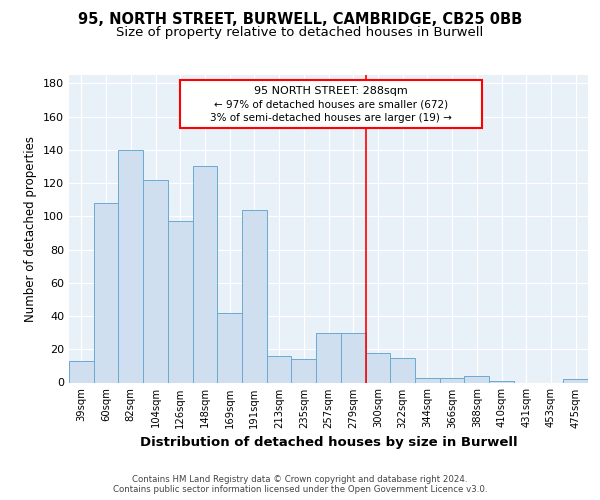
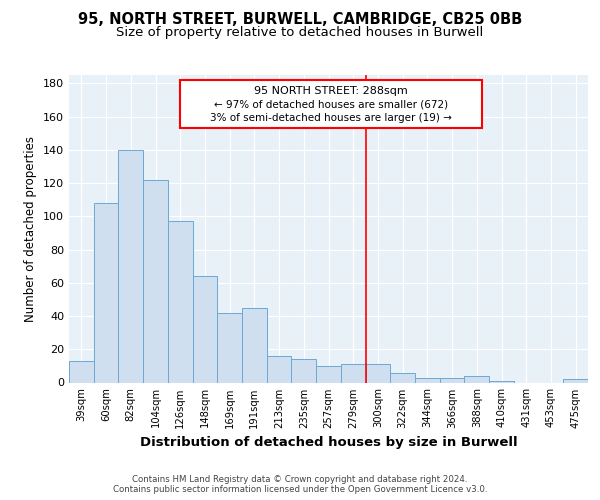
148sqm: 130 -> 64
191sqm: 104 -> 45
257sqm: 30 -> 10
279sqm: 30 -> 11
300sqm: 18 -> 11
322sqm: 15 -> 6
